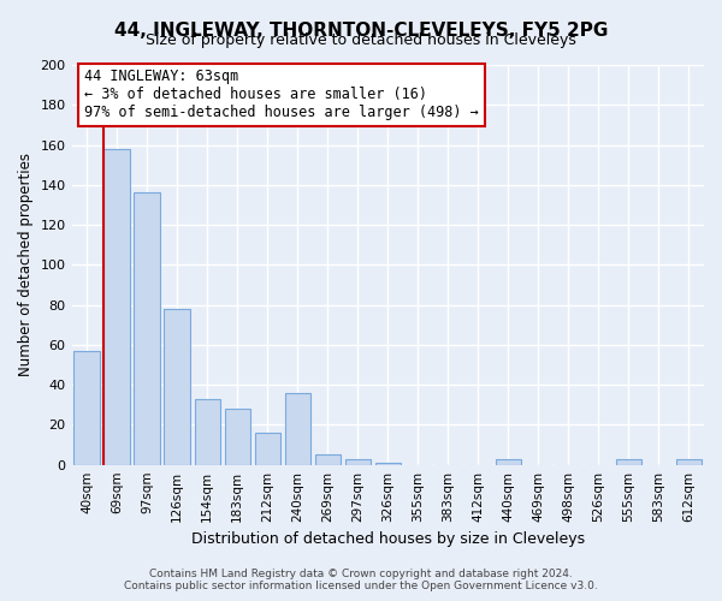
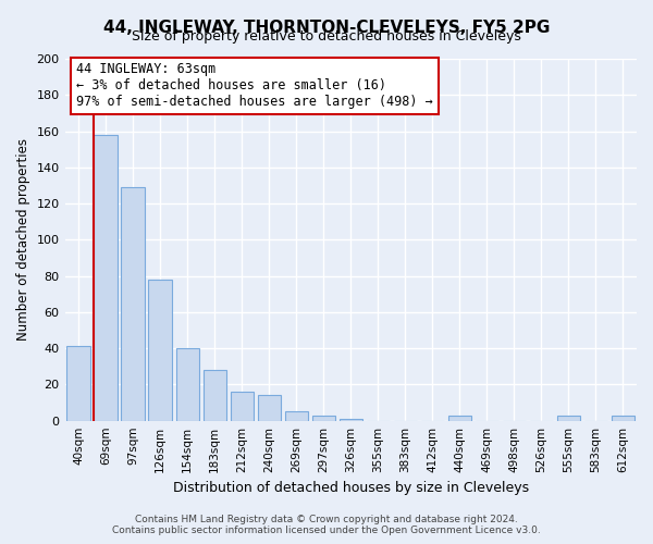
40sqm: 57 -> 41
97sqm: 136 -> 129
154sqm: 33 -> 40
240sqm: 36 -> 14
